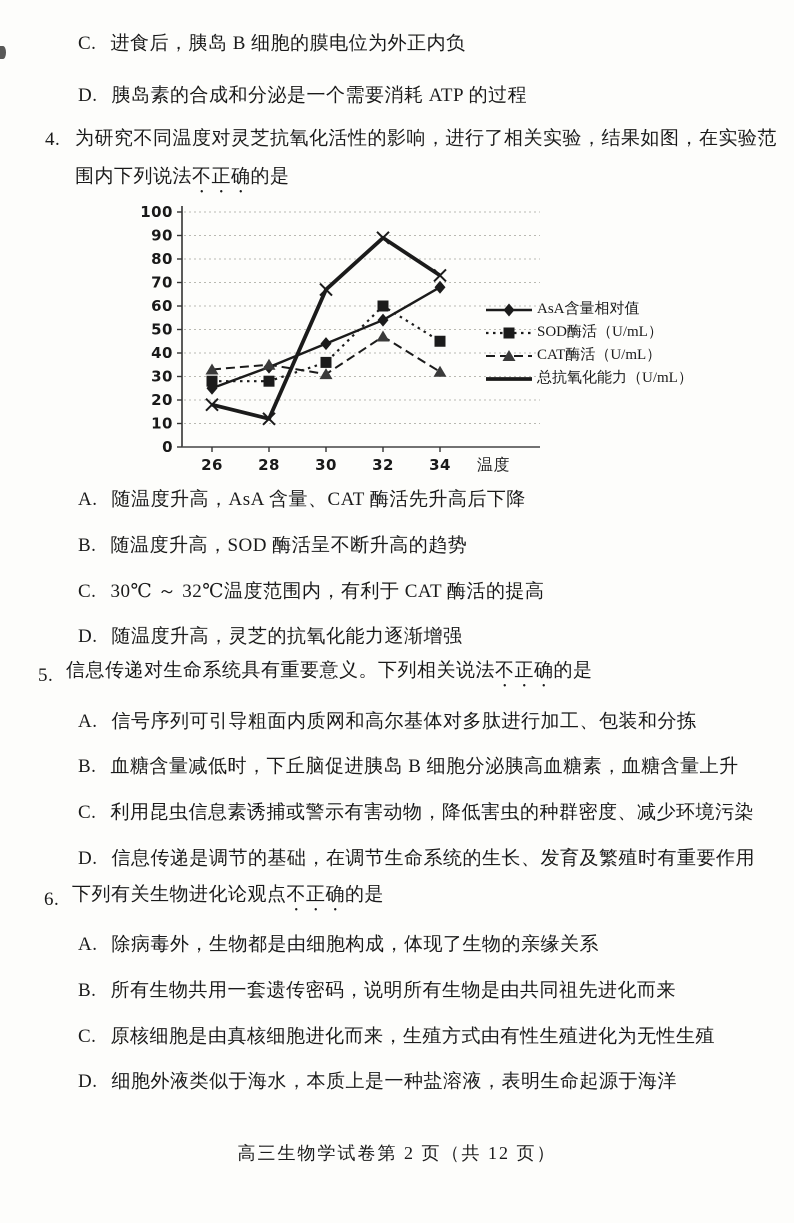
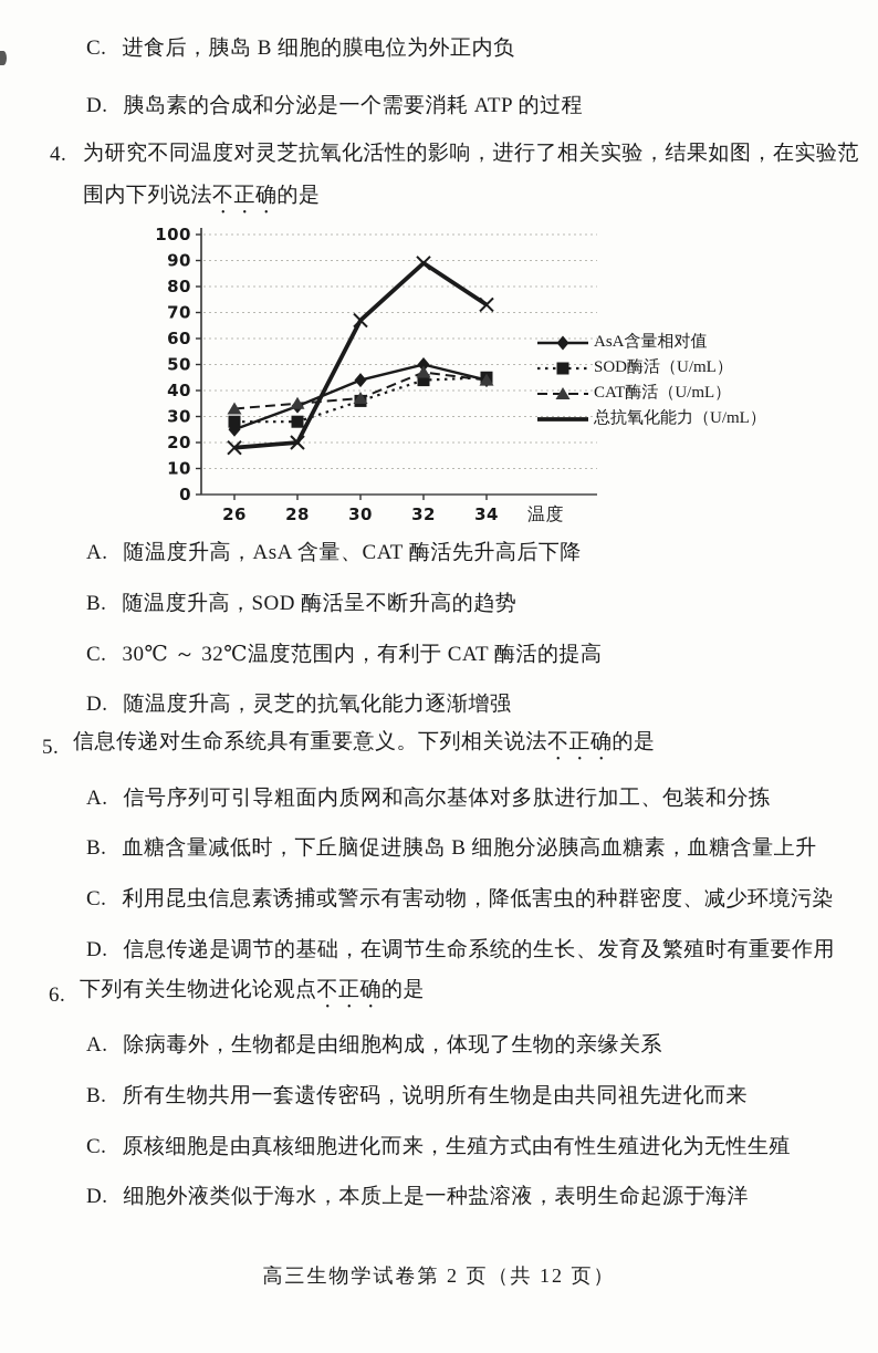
总抗氧化能力（U/mL）/28: 12 -> 20
CAT酶活（U/mL）/30: 31 -> 37
AsA含量相对值/32: 54 -> 50
SOD酶活（U/mL）/32: 60 -> 44
AsA含量相对值/34: 68 -> 44
CAT酶活（U/mL）/34: 32 -> 44
